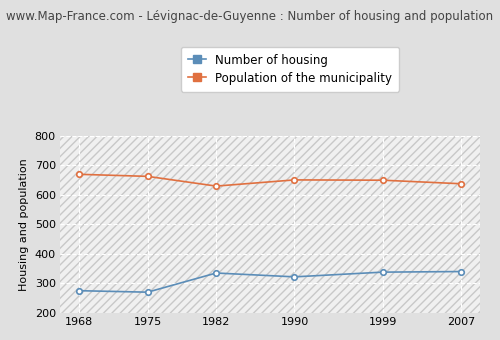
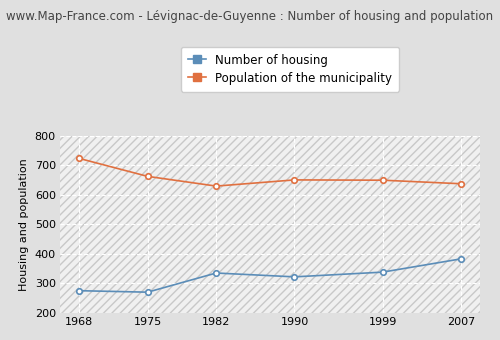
Population of the municipality/1968: 670 -> 724
Number of housing/2007: 340 -> 383
